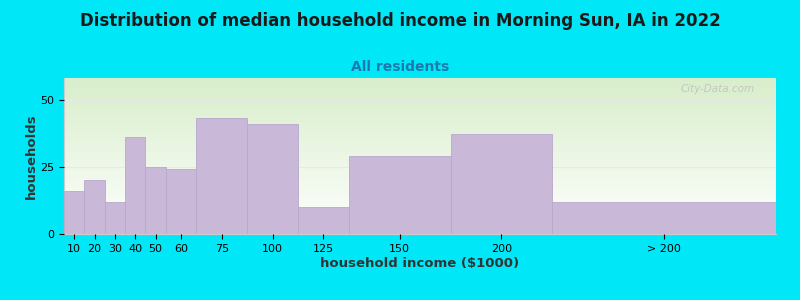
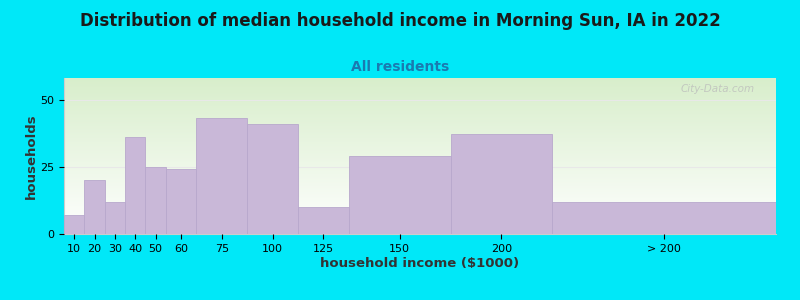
10: 16 -> 7
